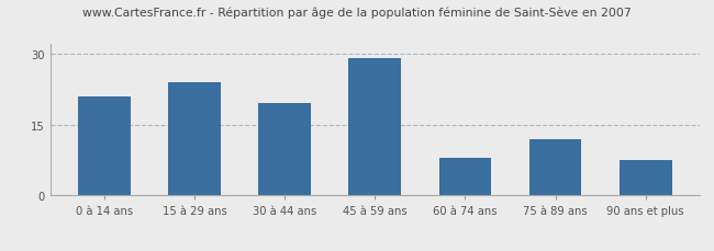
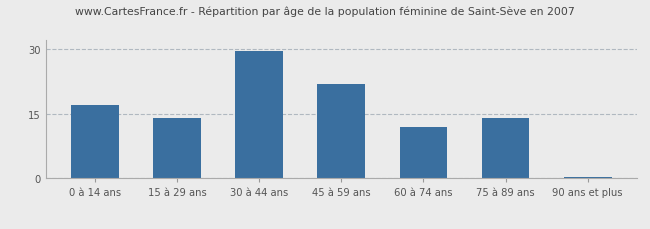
0 à 14 ans: 21.0 -> 17.0
15 à 29 ans: 24.0 -> 14.0
30 à 44 ans: 19.5 -> 29.5
45 à 59 ans: 29.0 -> 22.0
60 à 74 ans: 8.0 -> 12.0
75 à 89 ans: 12.0 -> 14.0
90 ans et plus: 7.5 -> 0.4
